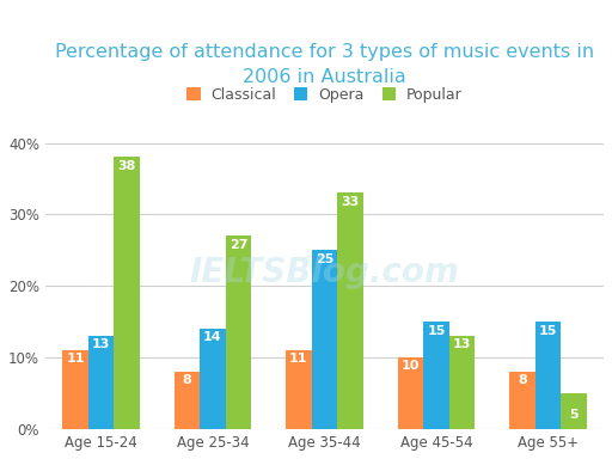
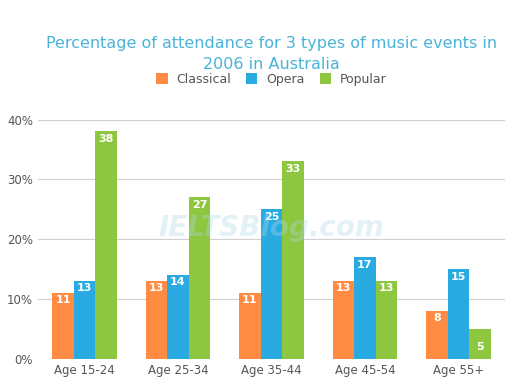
Classical/Age 25-34: 8 -> 13
Classical/Age 45-54: 10 -> 13
Opera/Age 45-54: 15 -> 17
